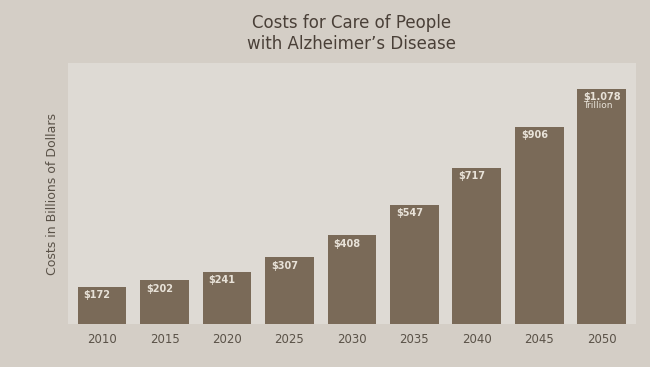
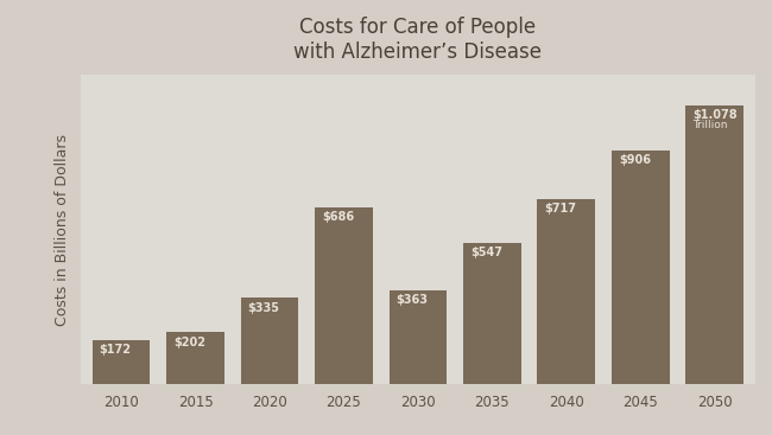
2020: $241 -> $335
2025: $307 -> $686
2030: $408 -> $363
